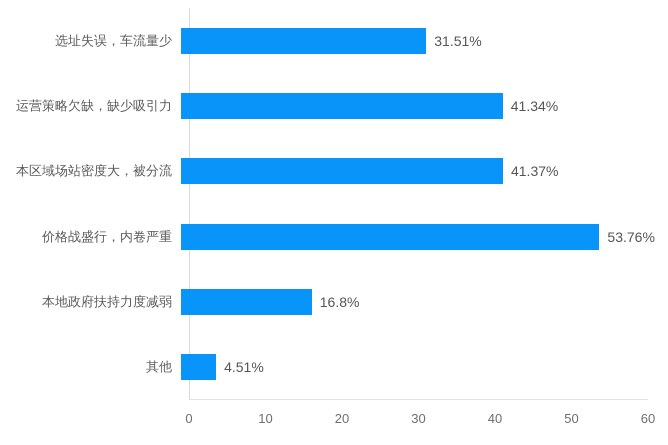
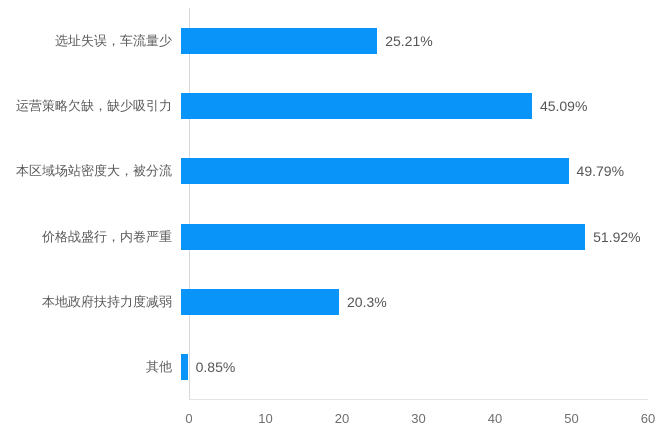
选址失误，车流量少: 31.51% -> 25.21%
运营策略欠缺，缺少吸引力: 41.34% -> 45.09%
本区域场站密度大，被分流: 41.37% -> 49.79%
价格战盛行，内卷严重: 53.76% -> 51.92%
本地政府扶持力度减弱: 16.8% -> 20.3%
其他: 4.51% -> 0.85%
